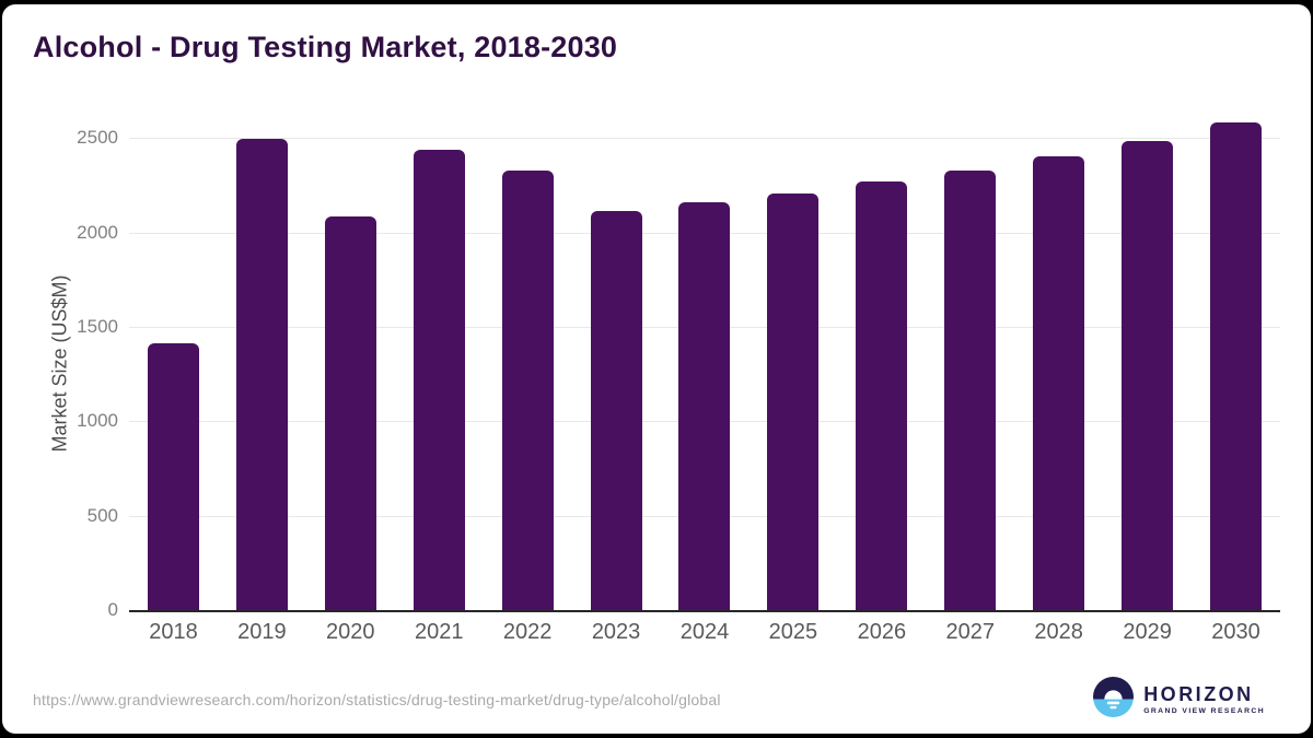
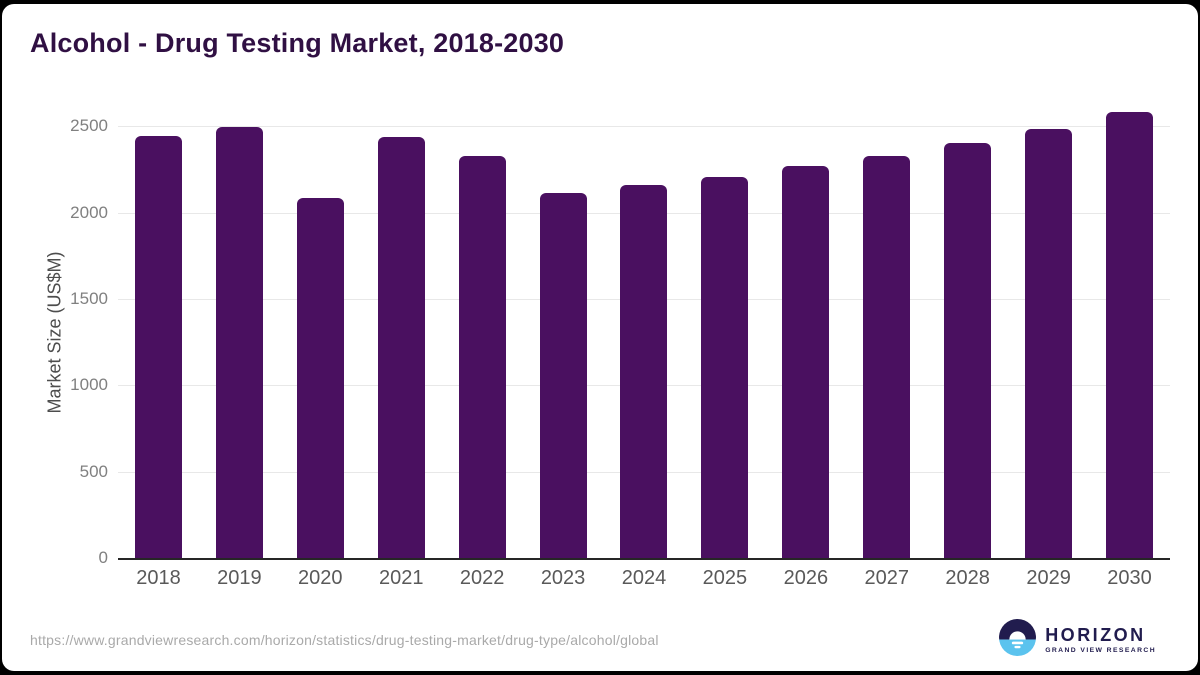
2018: 1420 -> 2450
